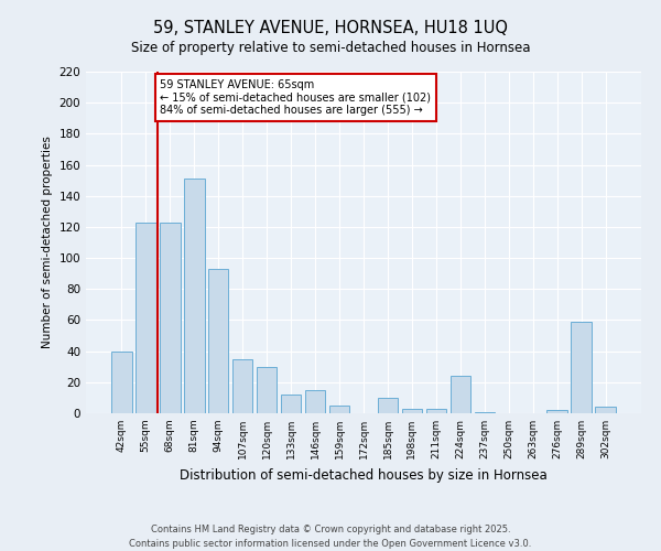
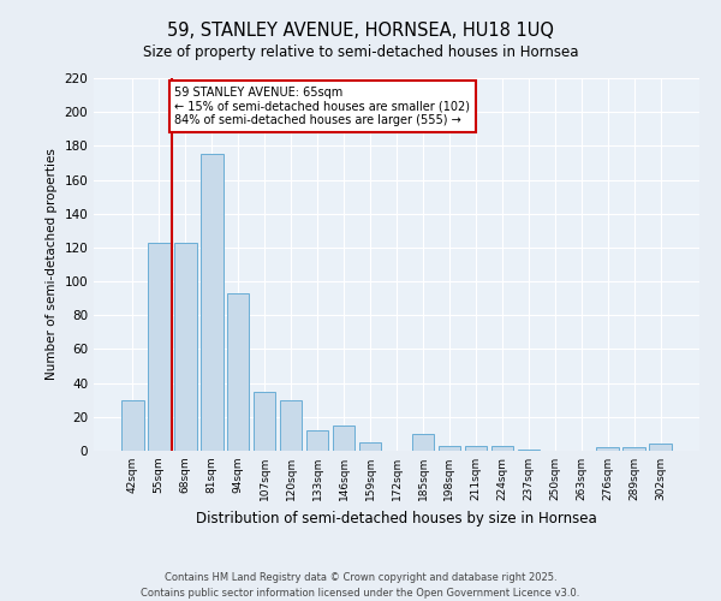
42sqm: 40 -> 30
81sqm: 151 -> 175
224sqm: 24 -> 3
289sqm: 59 -> 2
